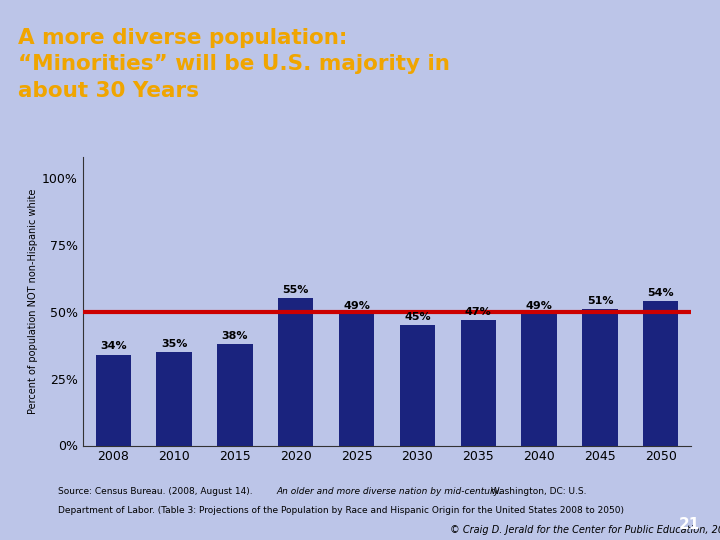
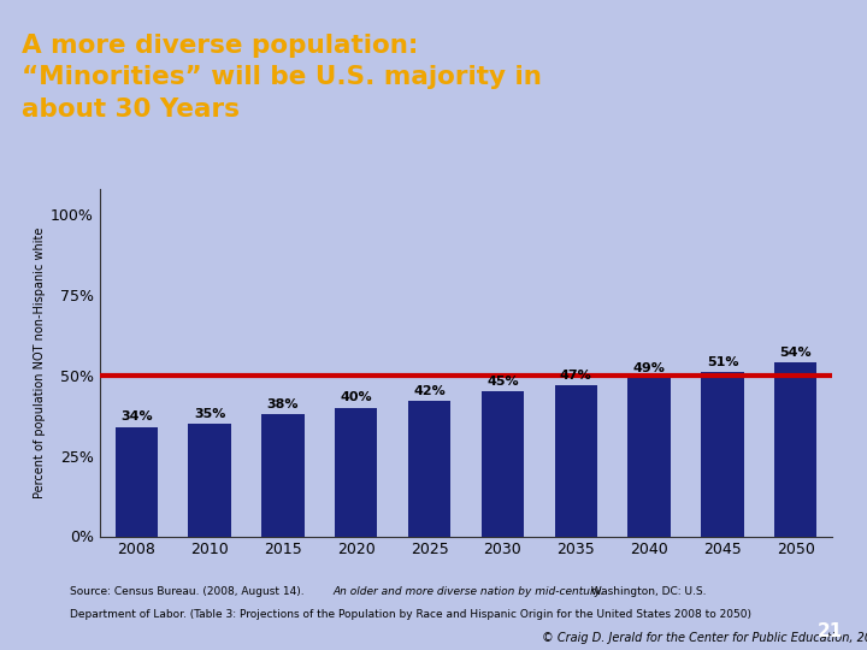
2020: 55% -> 40%
2025: 49% -> 42%
